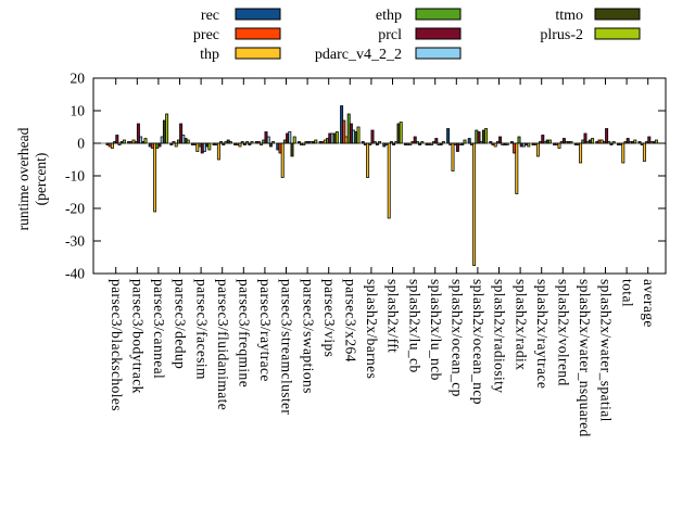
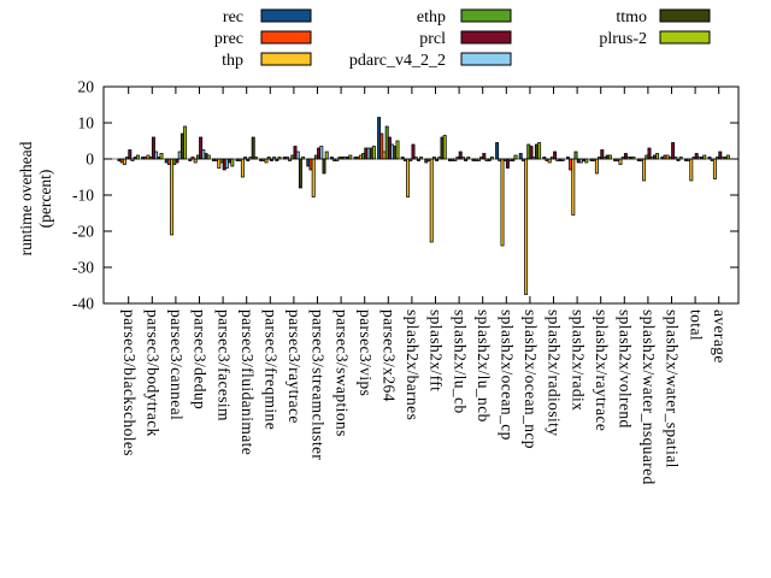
ttmo/parsec3/fluidanimate: 1 -> 6
ttmo/parsec3/raytrace: -1 -> -8
thp/splash2x/ocean_cp: -8 -> -24
